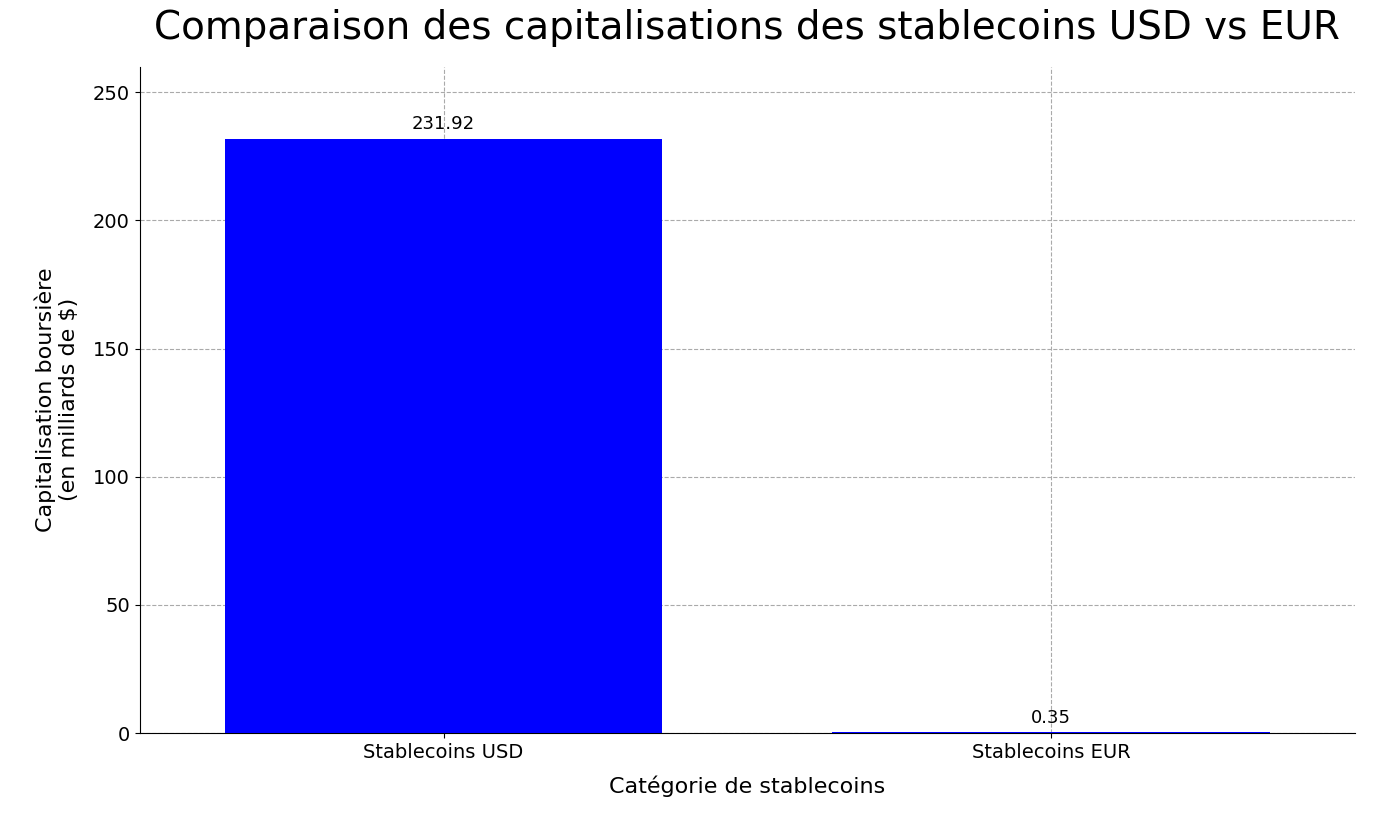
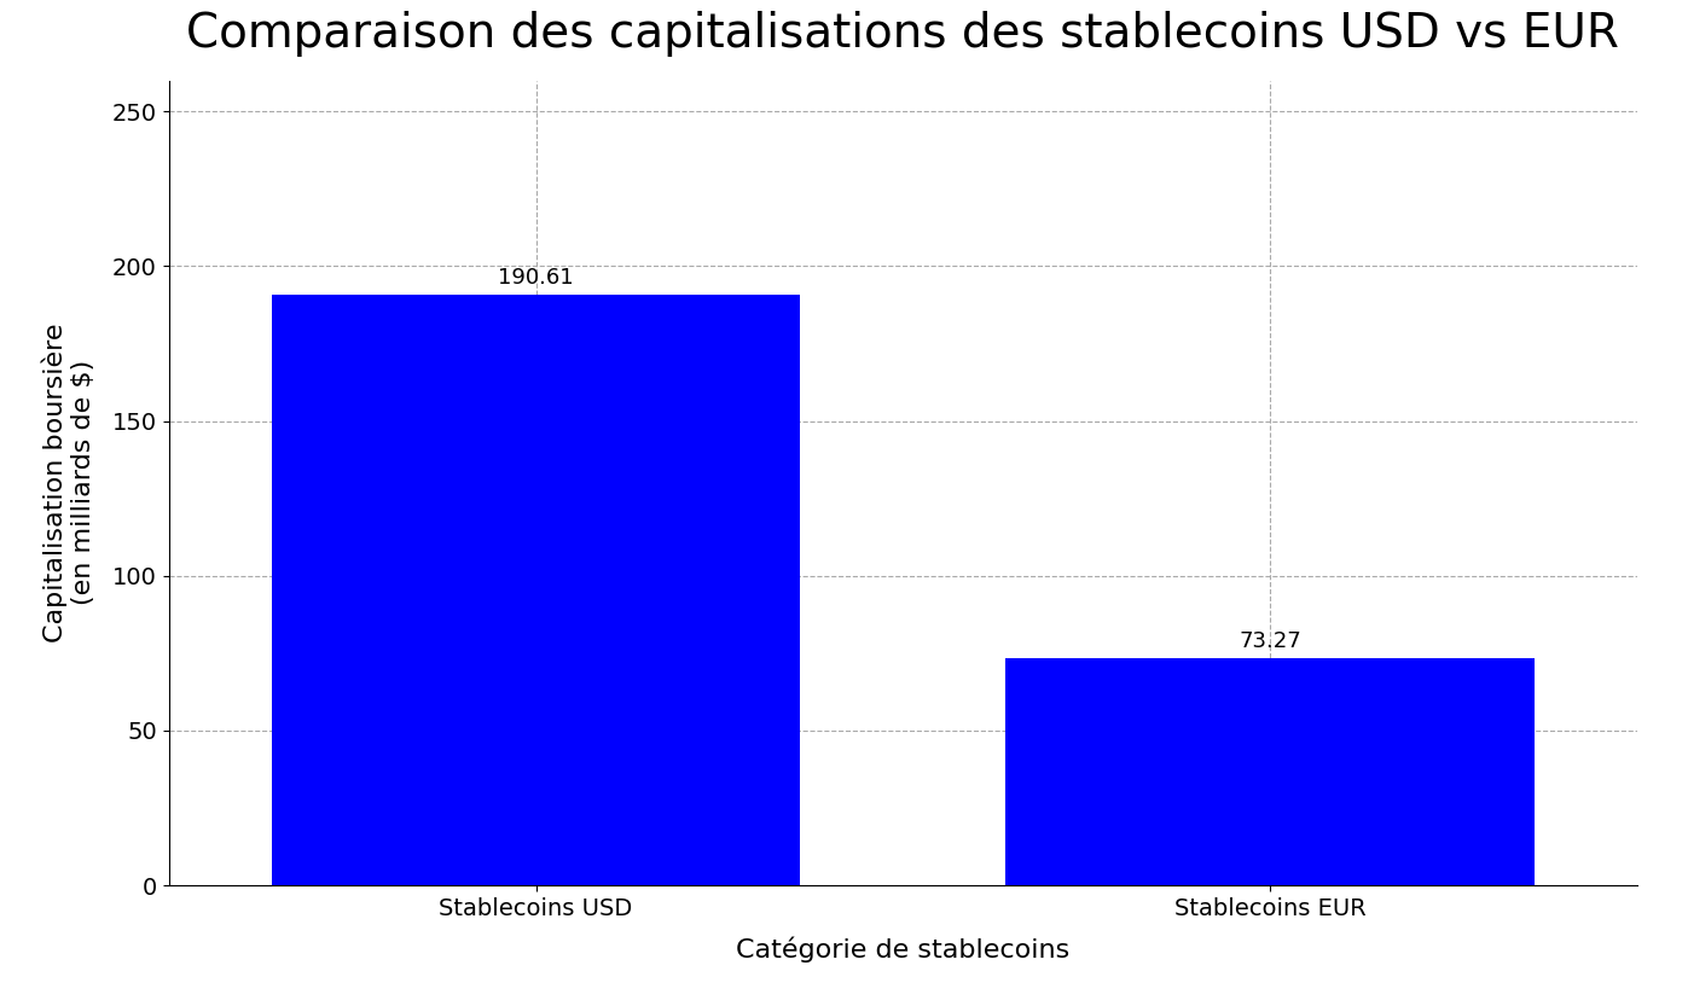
Stablecoins USD: 231.92 -> 190.61
Stablecoins EUR: 0.35 -> 73.27
